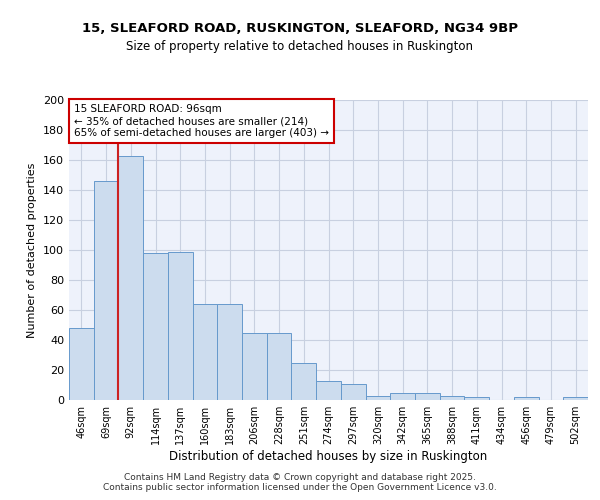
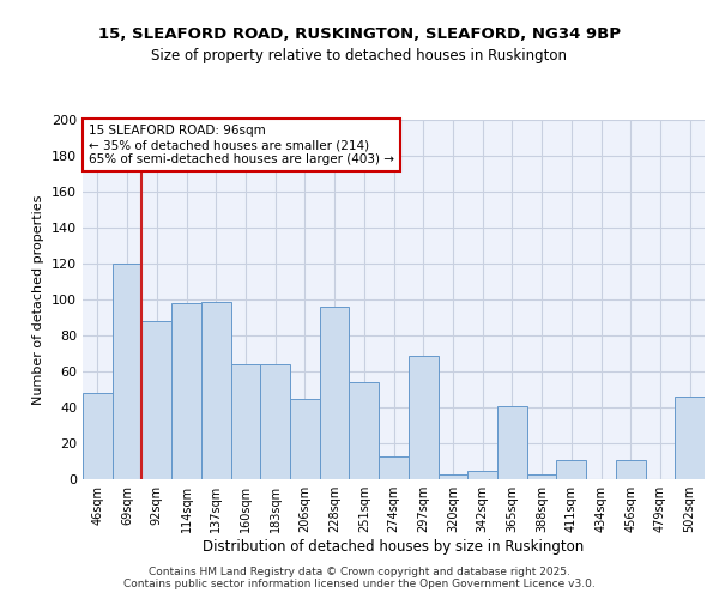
69sqm: 146 -> 120
92sqm: 163 -> 88
228sqm: 45 -> 96
251sqm: 25 -> 54
297sqm: 11 -> 69
365sqm: 5 -> 41
411sqm: 2 -> 11
456sqm: 2 -> 11
502sqm: 2 -> 46
